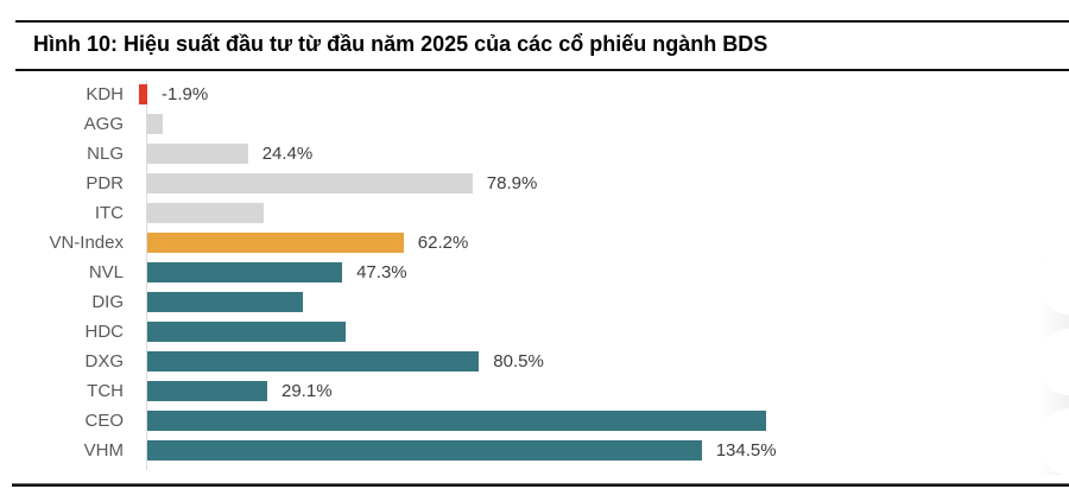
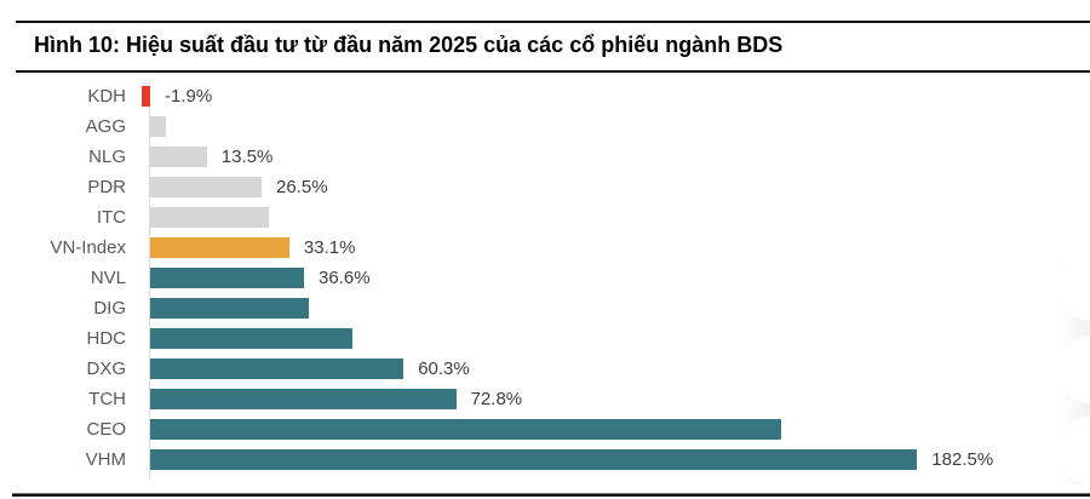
NLG: 24.4% -> 13.5%
PDR: 78.9% -> 26.5%
VN-Index: 62.2% -> 33.1%
NVL: 47.3% -> 36.6%
DXG: 80.5% -> 60.3%
TCH: 29.1% -> 72.8%
VHM: 134.5% -> 182.5%
